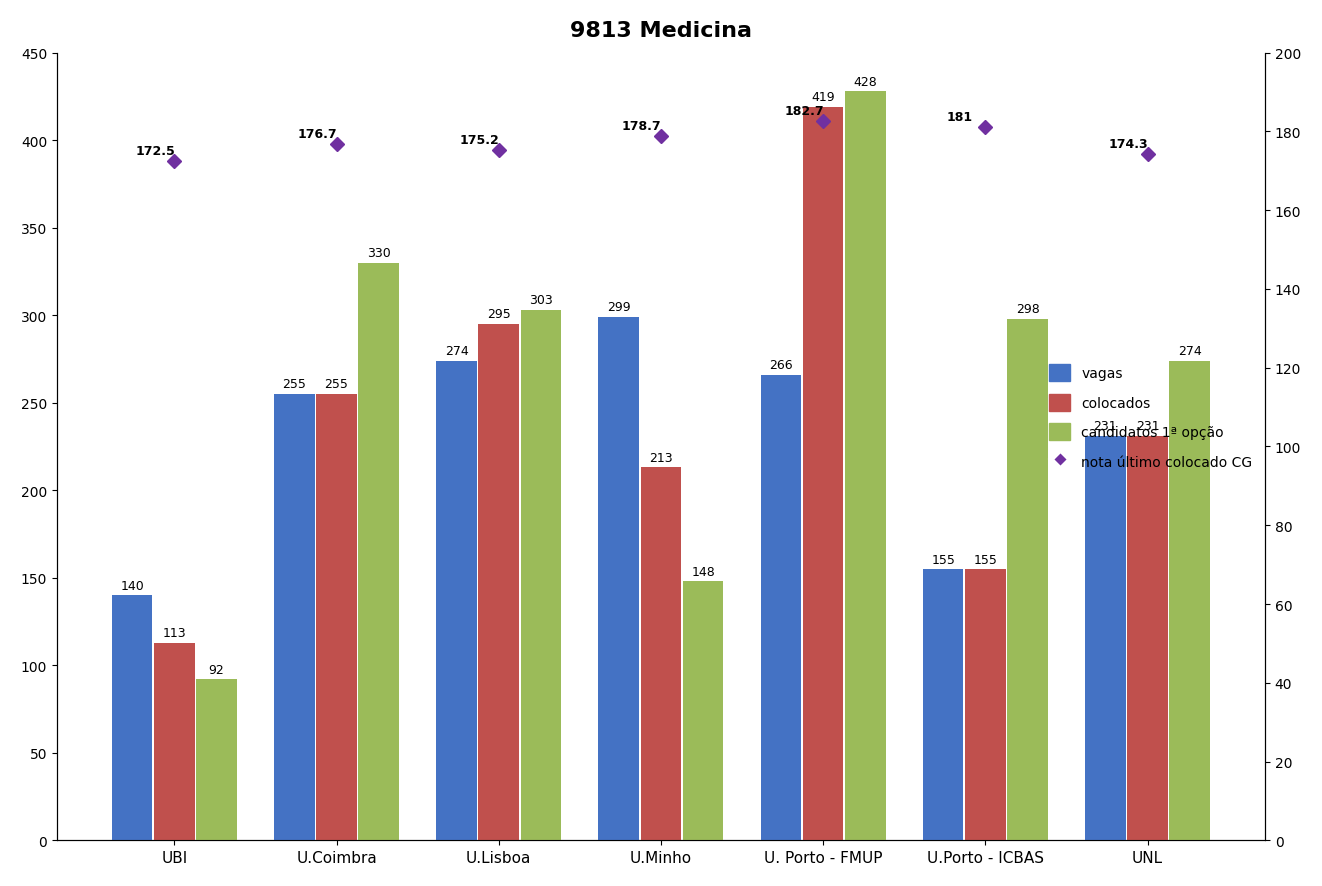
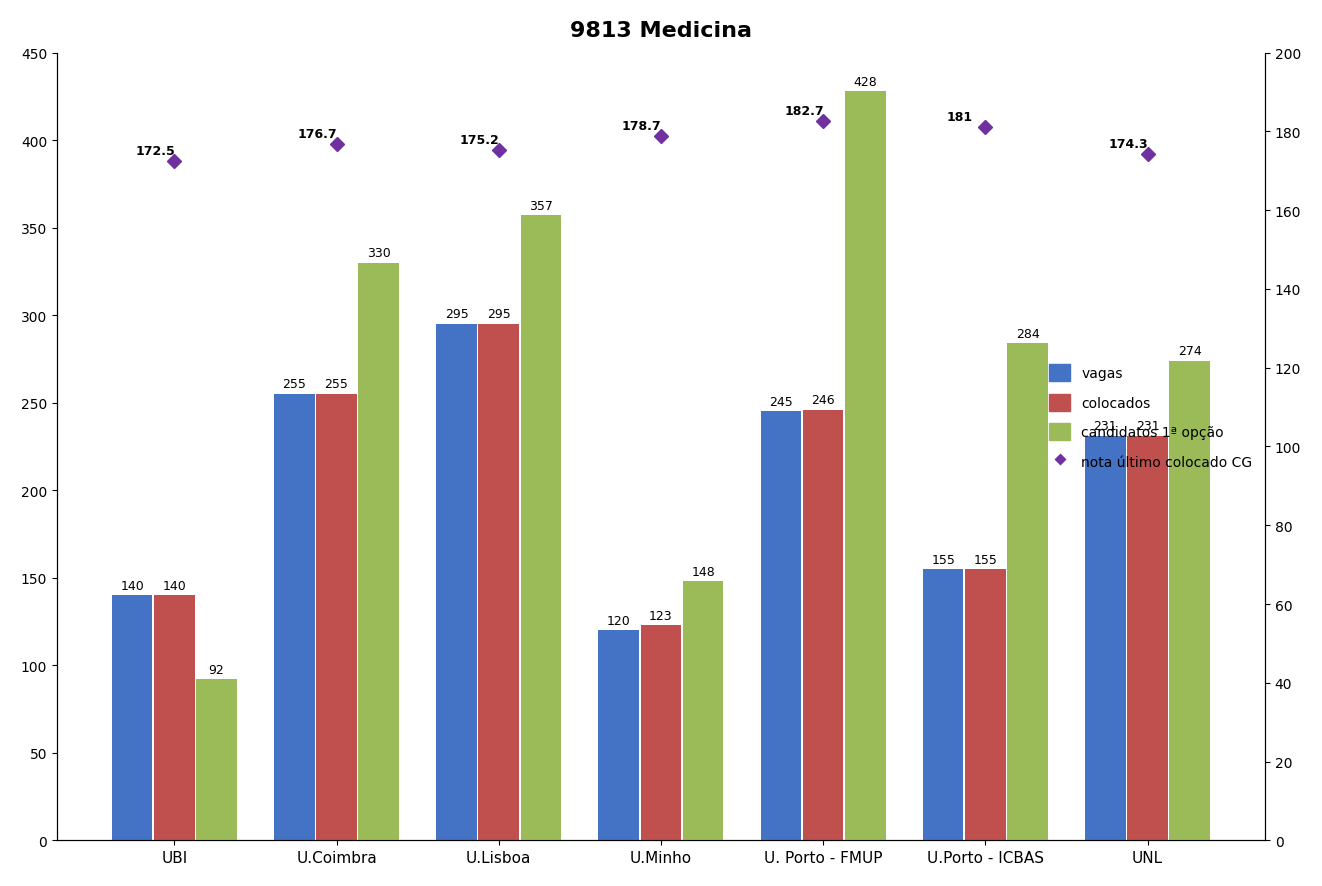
colocados/UBI: 113 -> 140
vagas/U.Lisboa: 274 -> 295
candidatos 1ª opção/U.Lisboa: 303 -> 357
vagas/U.Minho: 299 -> 120
colocados/U.Minho: 213 -> 123
vagas/U. Porto - FMUP: 266 -> 245
colocados/U. Porto - FMUP: 419 -> 246
candidatos 1ª opção/U.Porto - ICBAS: 298 -> 284
